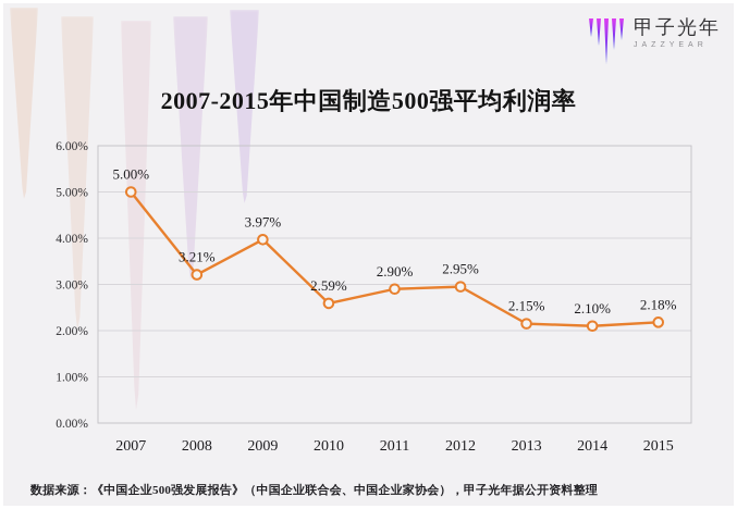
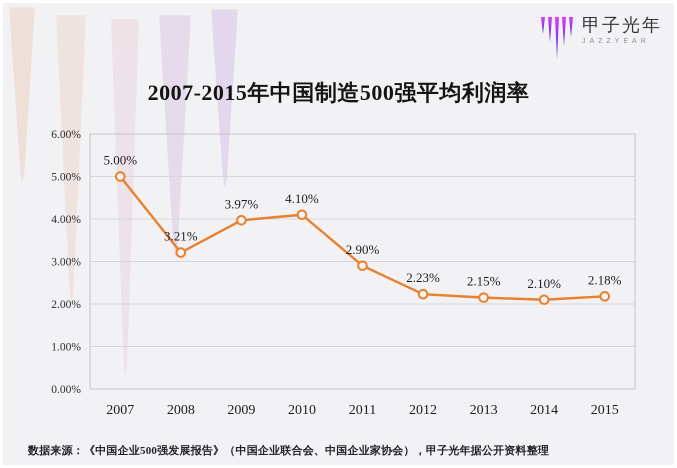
2010: 2.59% -> 4.10%
2012: 2.95% -> 2.23%
